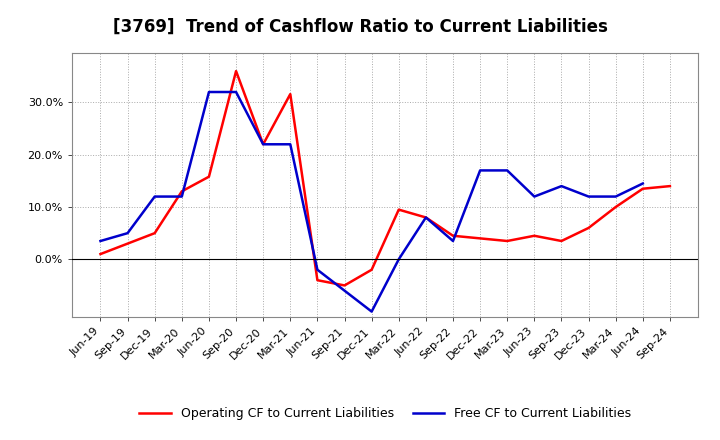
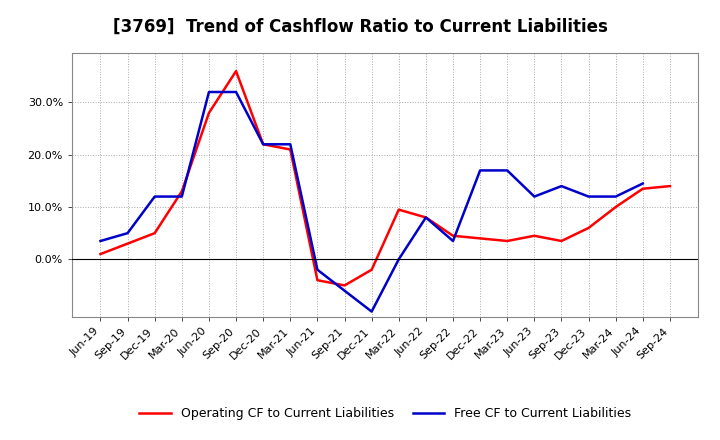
Operating CF to Current Liabilities/Jun-20: 15.8% -> 28.0%
Operating CF to Current Liabilities/Mar-21: 31.6% -> 21.0%
